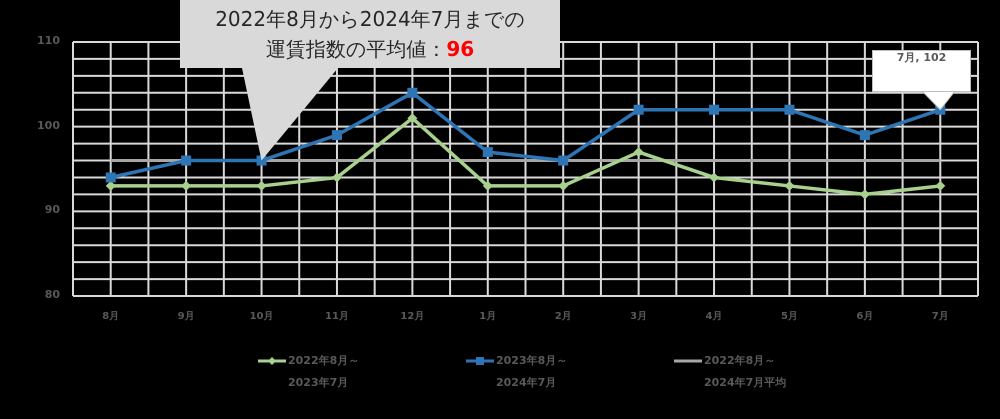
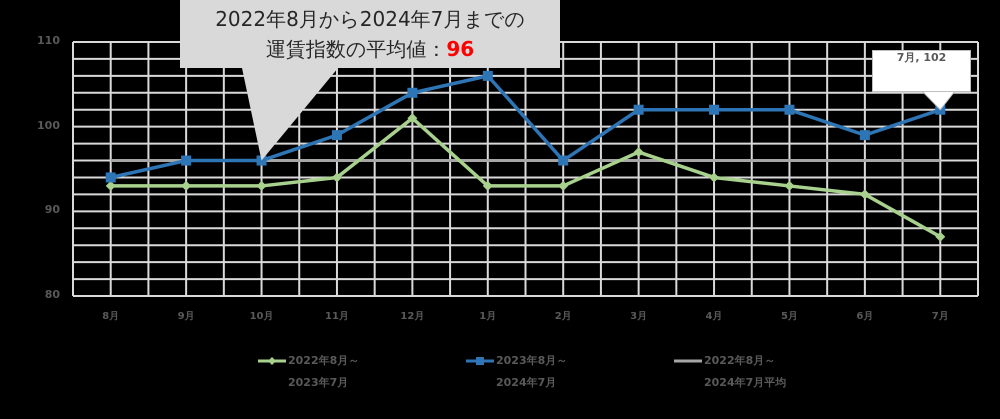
2023年8月～2024年7月/1月: 97 -> 106
2022年8月～2023年7月/7月: 93 -> 87
